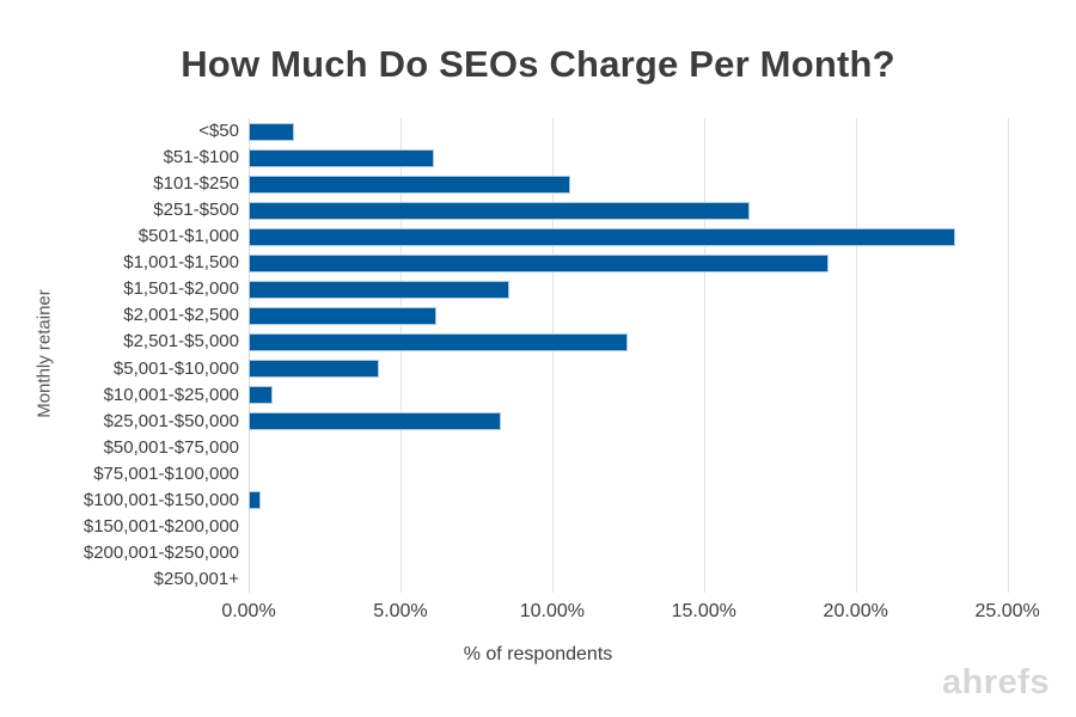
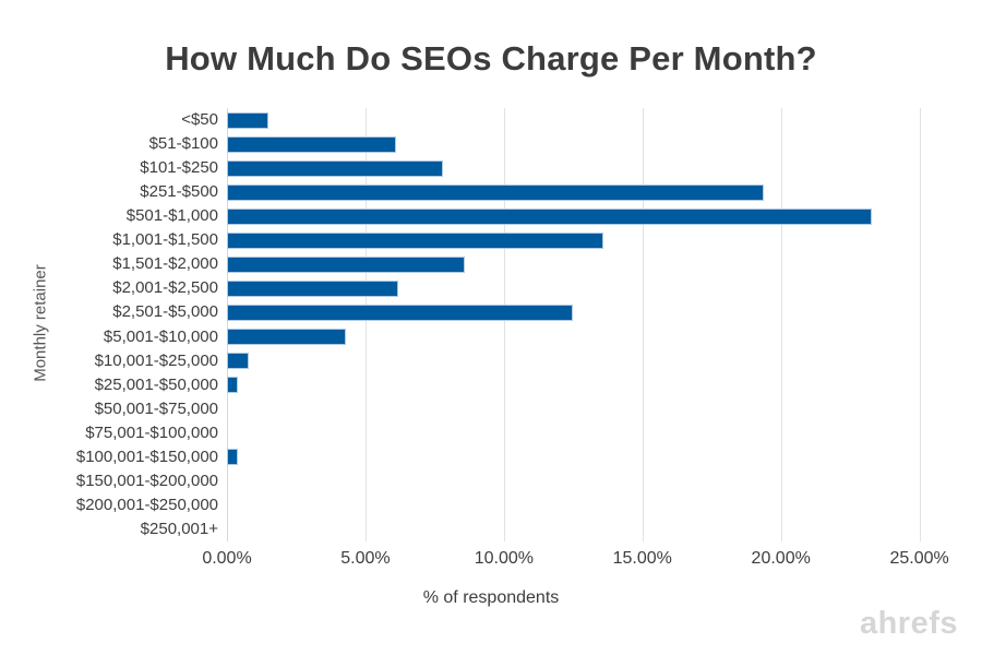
$101-$250: 10.6% -> 7.8%
$251-$500: 16.5% -> 19.4%
$1,001-$1,500: 19.1% -> 13.6%
$25,001-$50,000: 8.3% -> 0.4%
